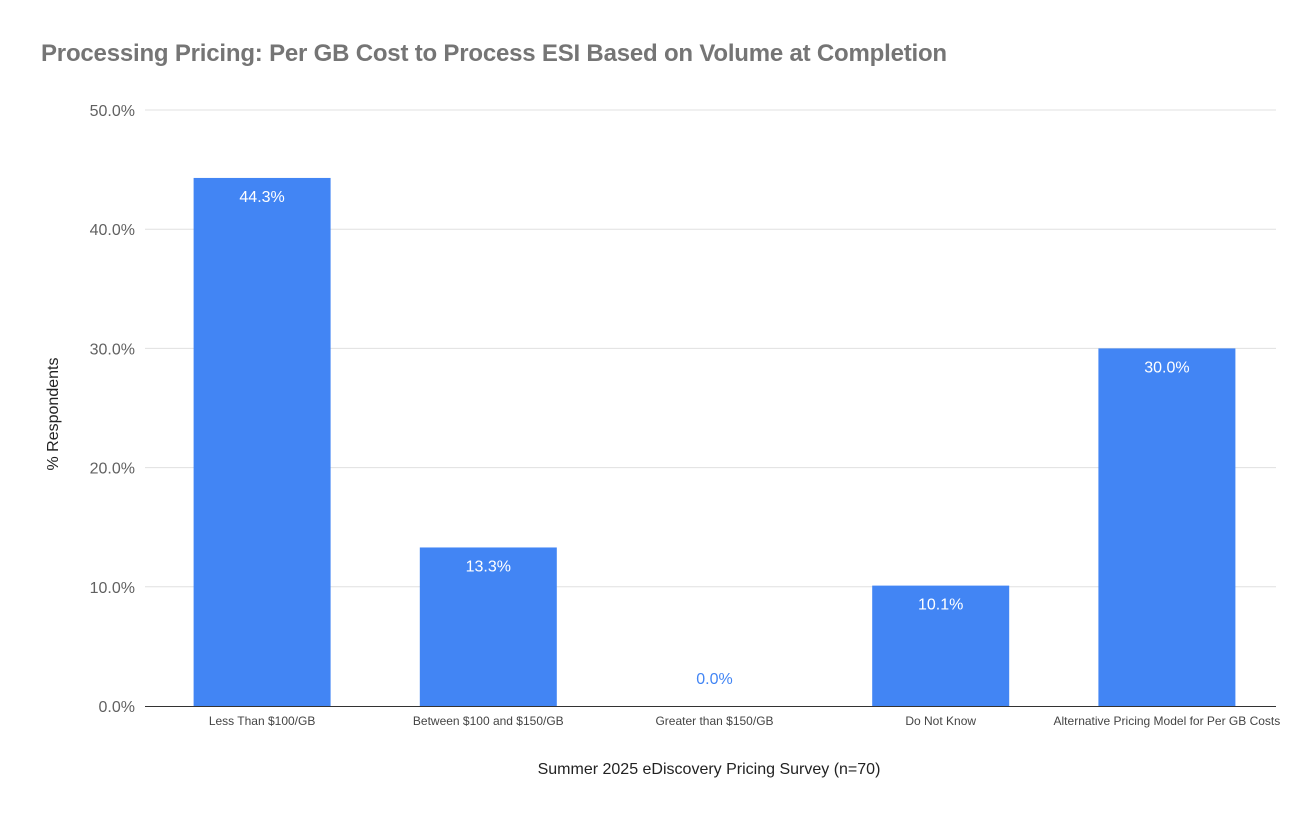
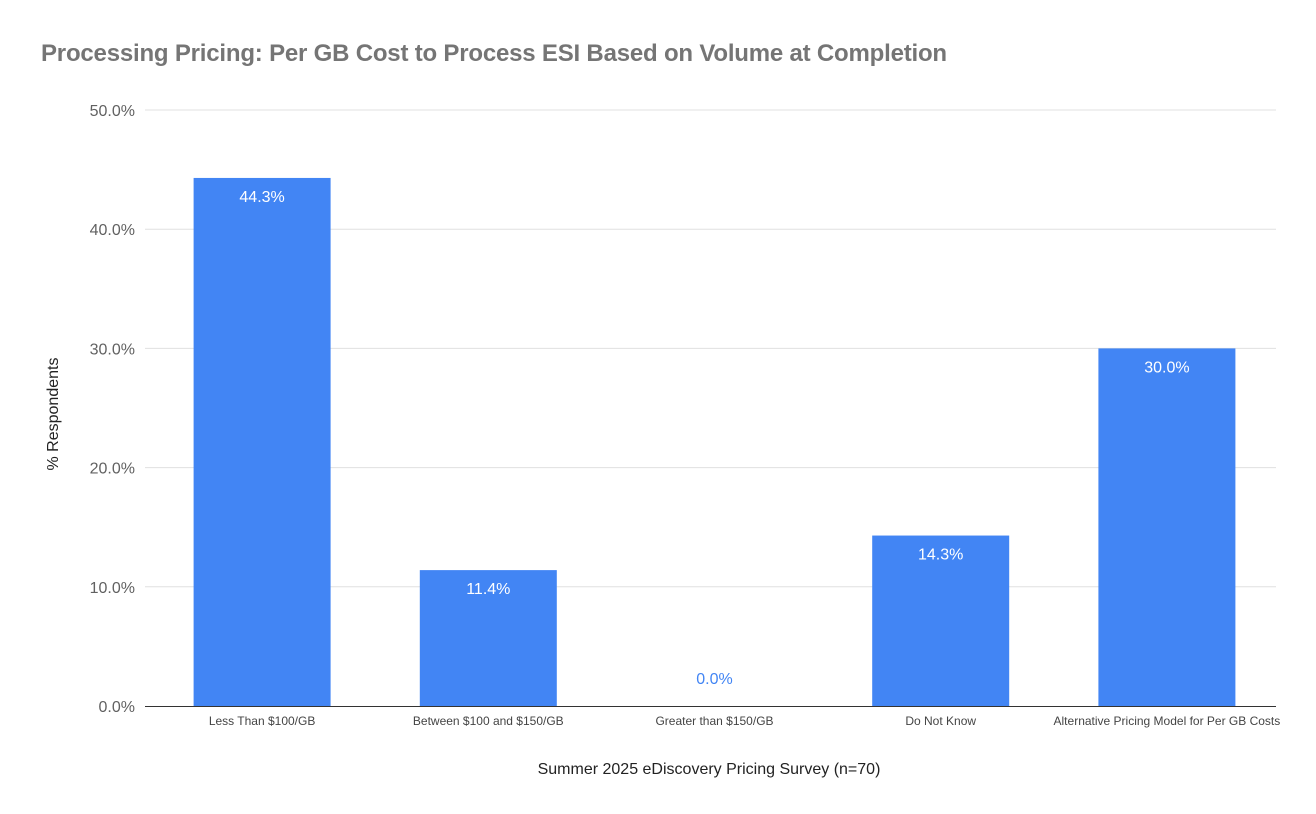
Between $100 and $150/GB: 13.3% -> 11.4%
Do Not Know: 10.1% -> 14.3%
